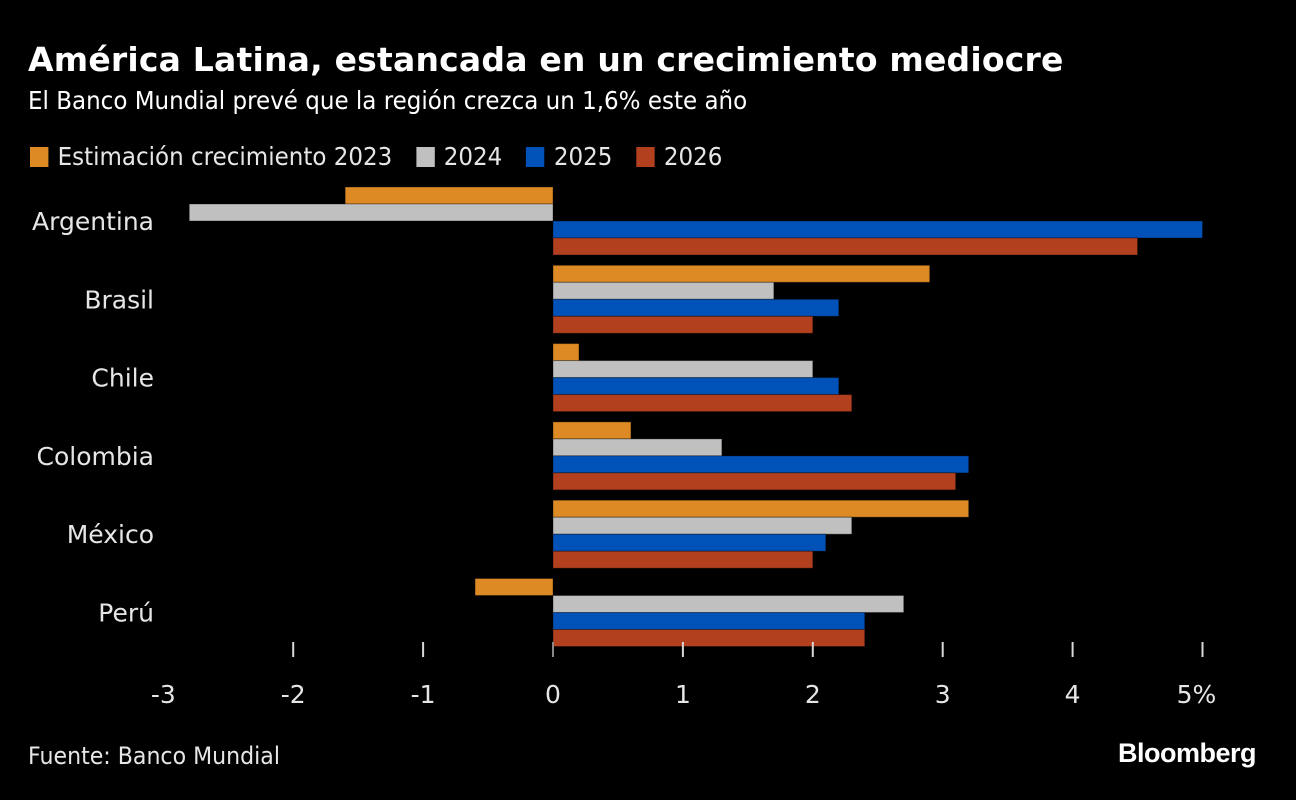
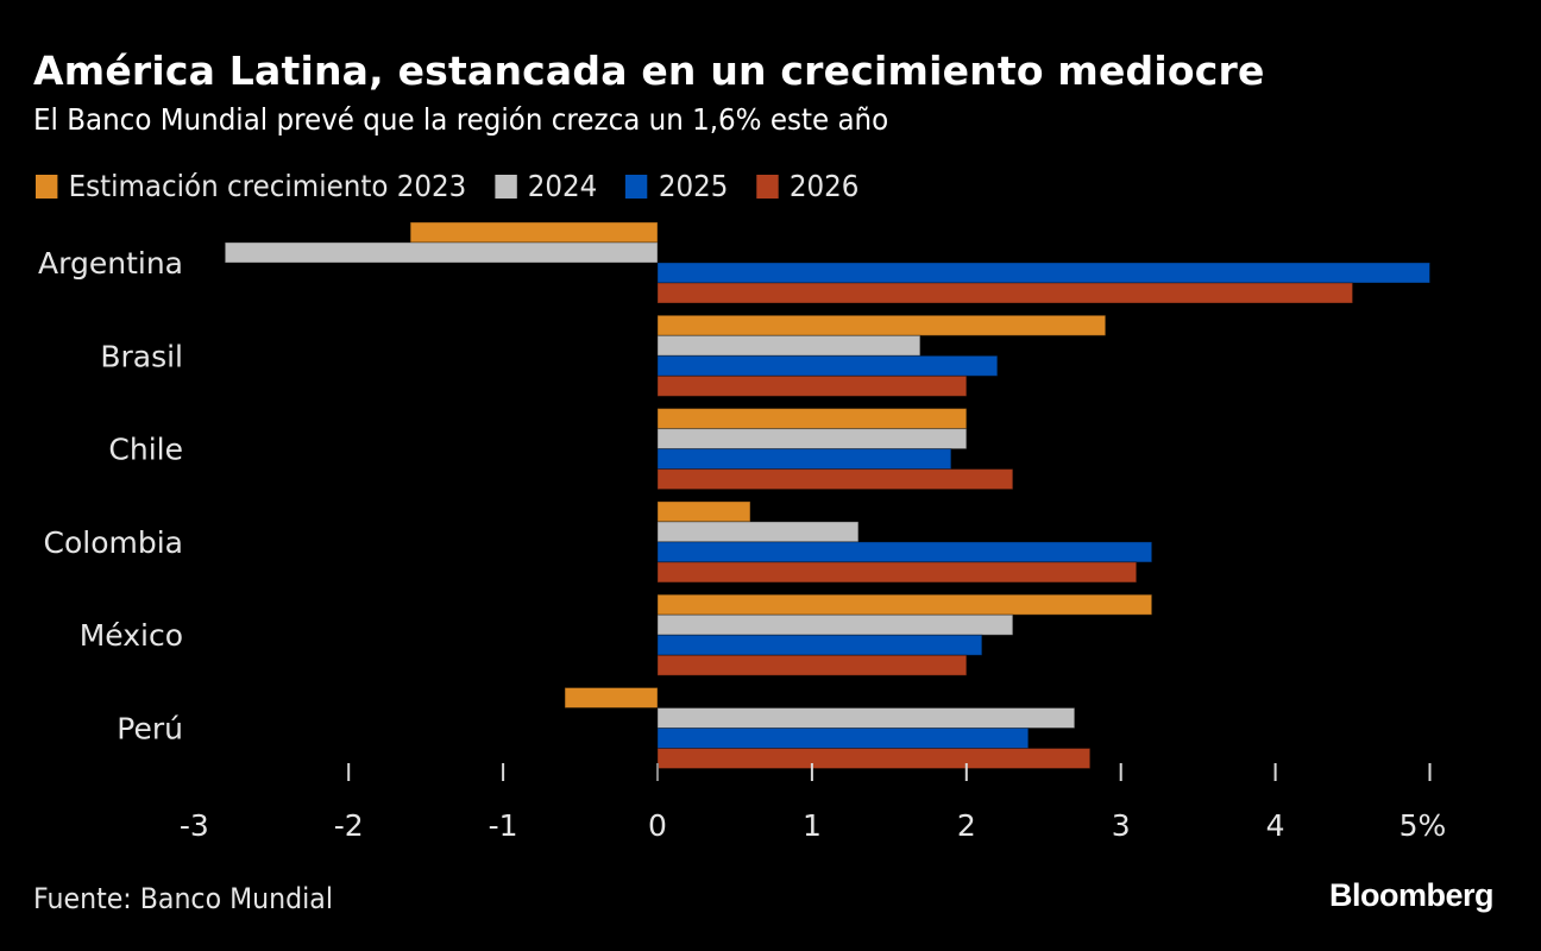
Estimación crecimiento 2023/Chile: 0.2% -> 2.0%
2025/Chile: 2.2% -> 1.9%
2026/Perú: 2.4% -> 2.8%
